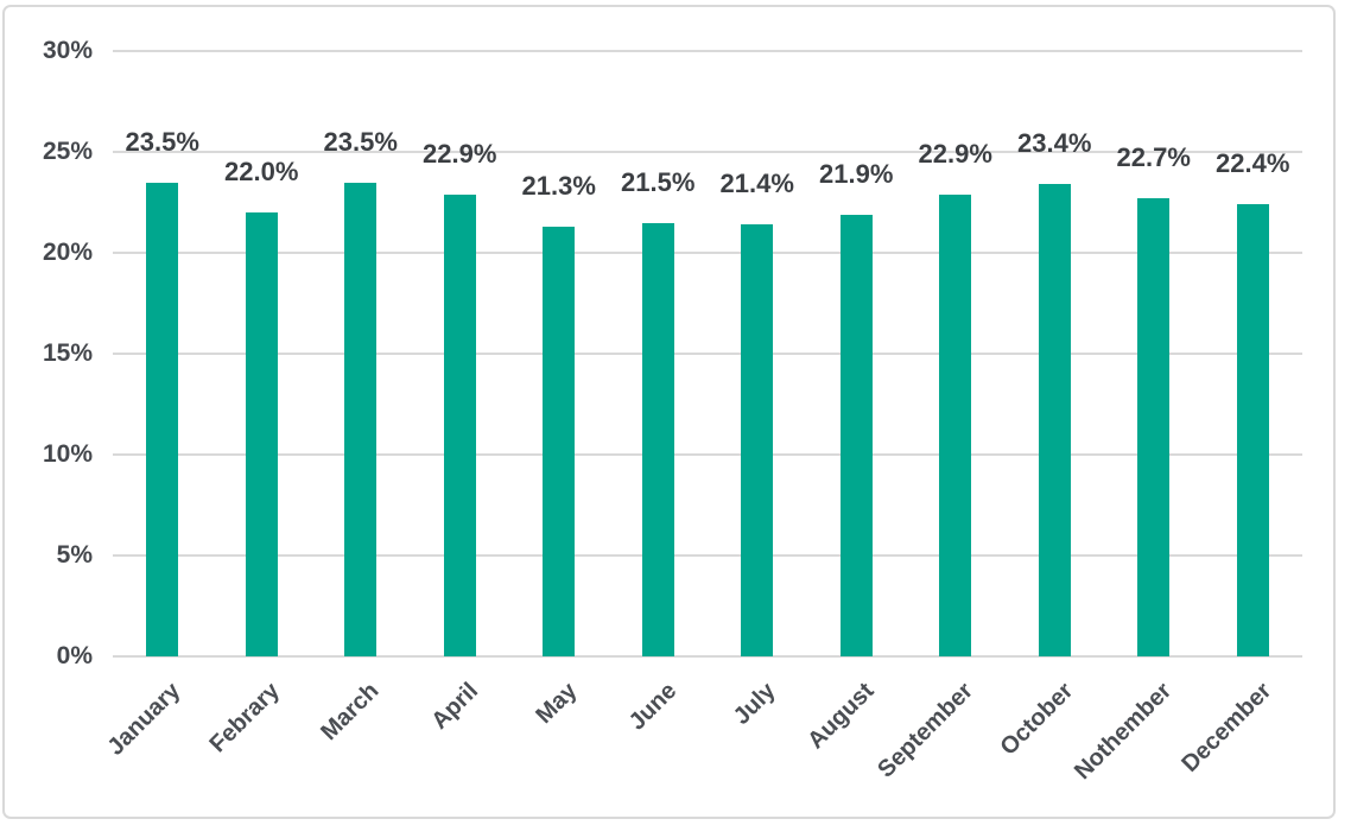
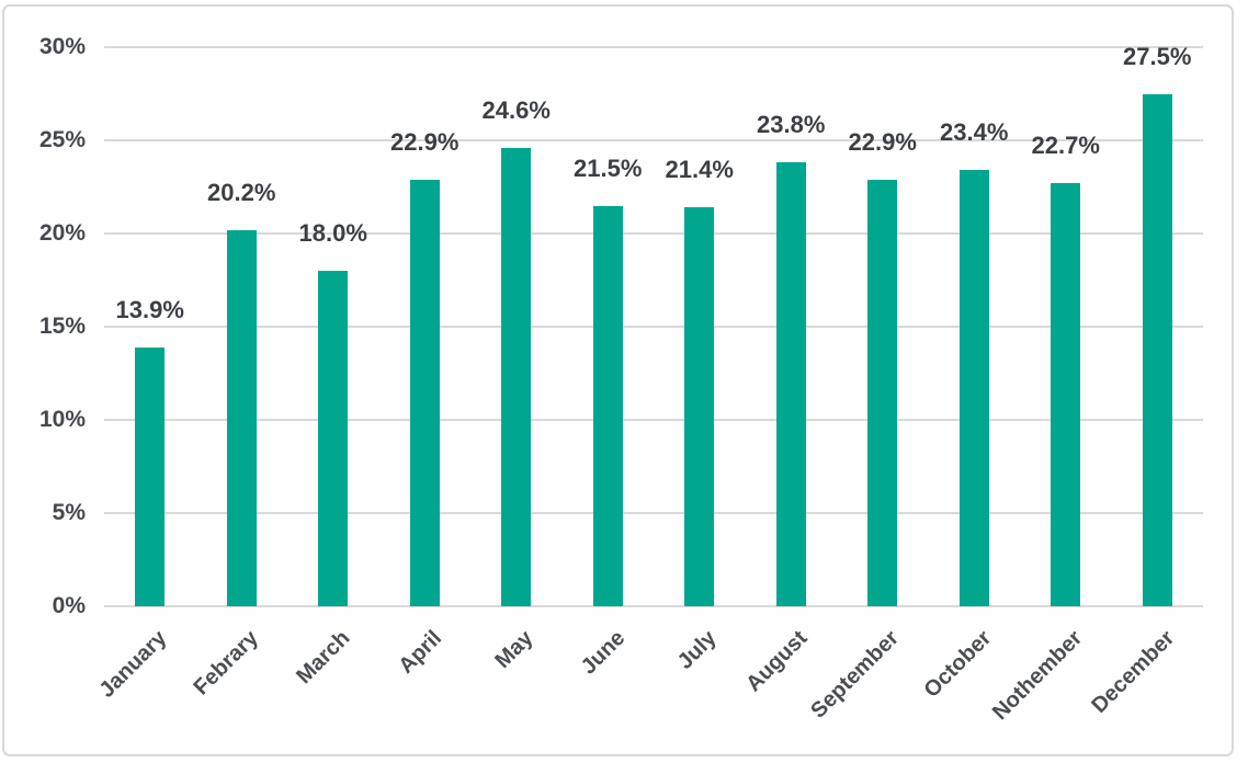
January: 23.5% -> 13.9%
Febrary: 22.0% -> 20.2%
March: 23.5% -> 18.0%
May: 21.3% -> 24.6%
August: 21.9% -> 23.8%
December: 22.4% -> 27.5%
